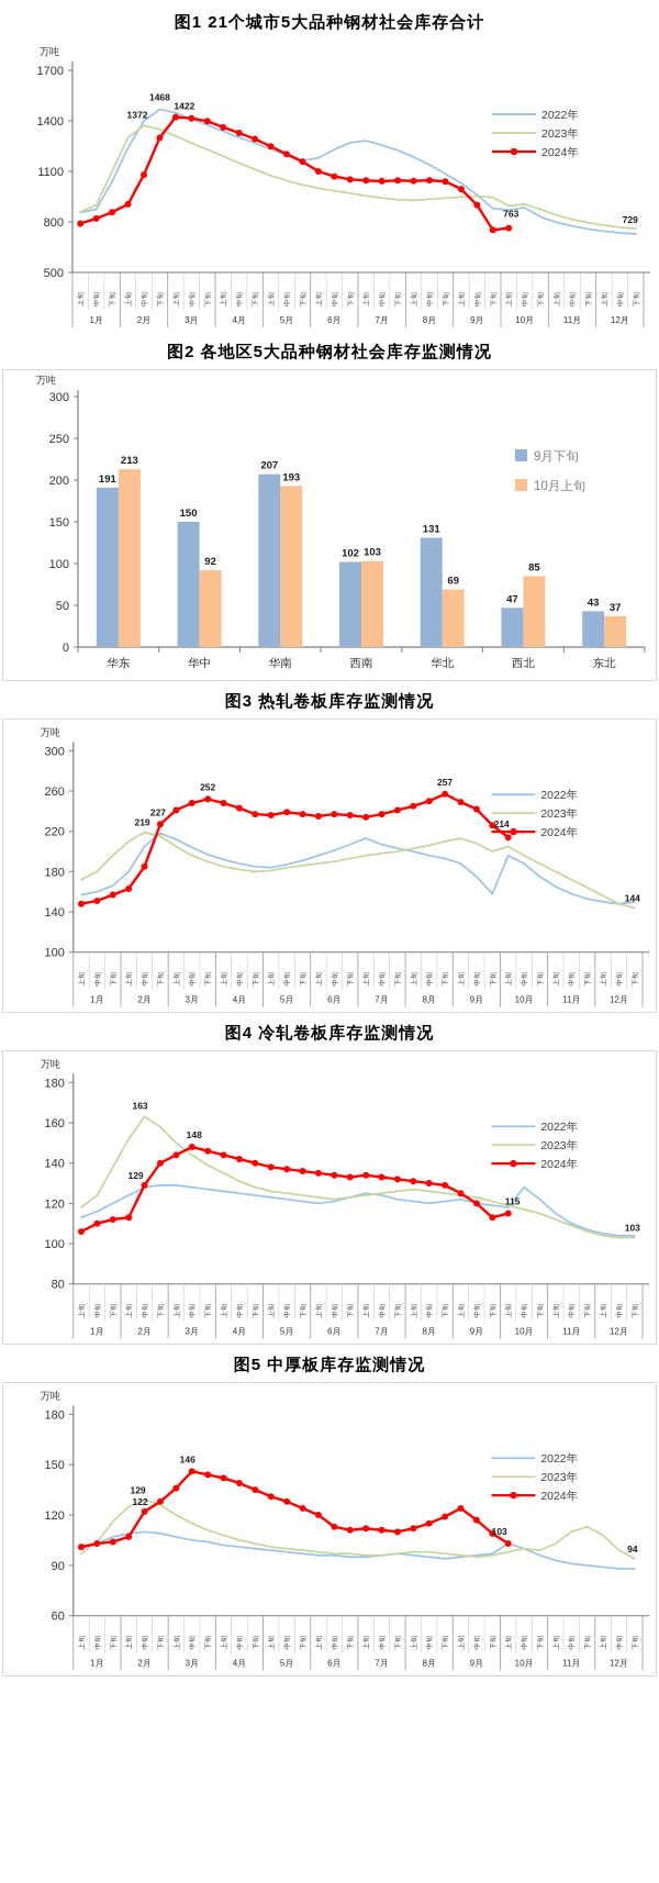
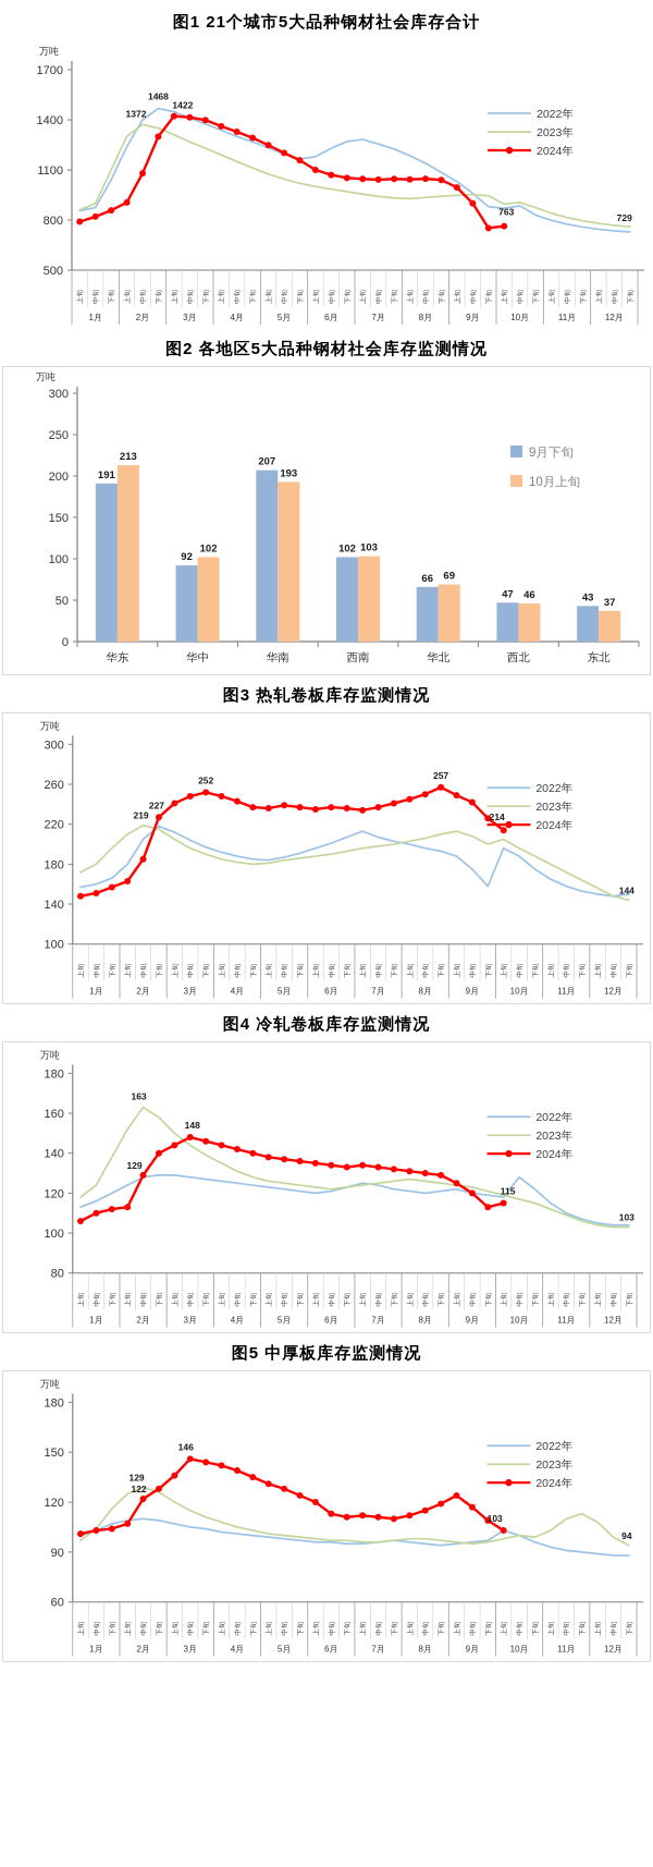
图2 各地区5大品种钢材社会库存监测情况/9月下旬/华中: 150 -> 92
图2 各地区5大品种钢材社会库存监测情况/10月上旬/华中: 92 -> 102
图2 各地区5大品种钢材社会库存监测情况/9月下旬/华北: 131 -> 66
图2 各地区5大品种钢材社会库存监测情况/10月上旬/西北: 85 -> 46
